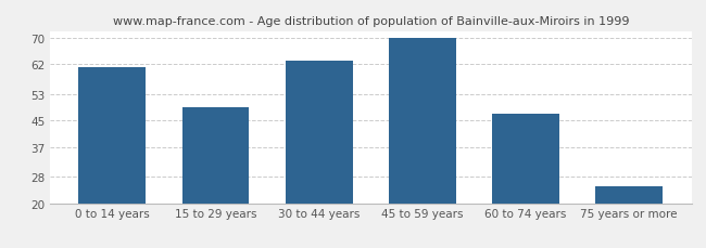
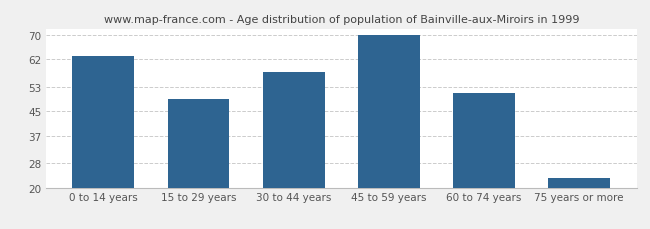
0 to 14 years: 61 -> 63
30 to 44 years: 63 -> 58
60 to 74 years: 47 -> 51
75 years or more: 25 -> 23
